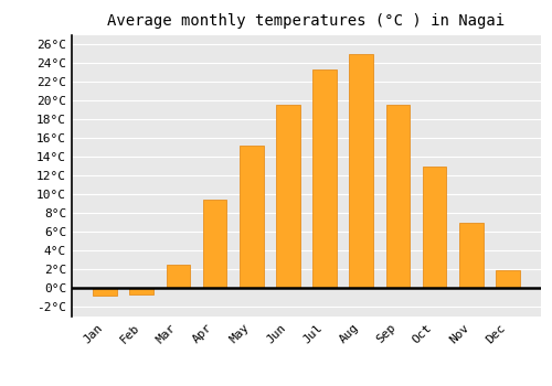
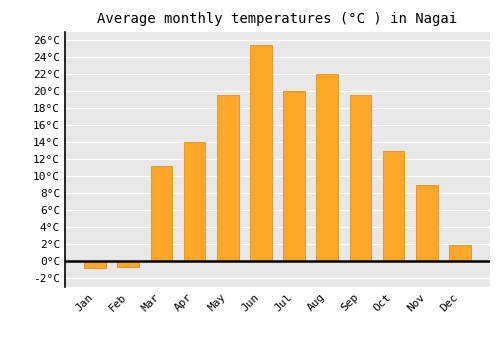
Mar: 2.5°C -> 11.2°C
Apr: 9.5°C -> 14.0°C
May: 15.2°C -> 19.6°C
Jun: 19.5°C -> 25.4°C
Jul: 23.3°C -> 20.0°C
Aug: 25.0°C -> 22.0°C
Nov: 7.0°C -> 9.0°C
